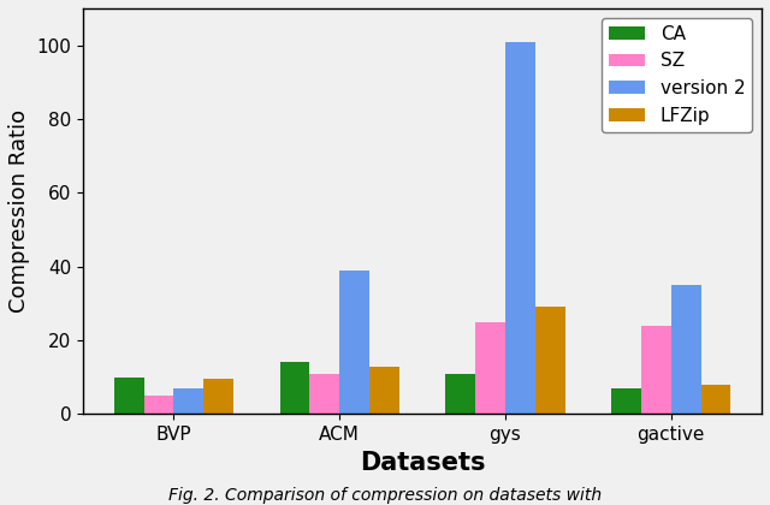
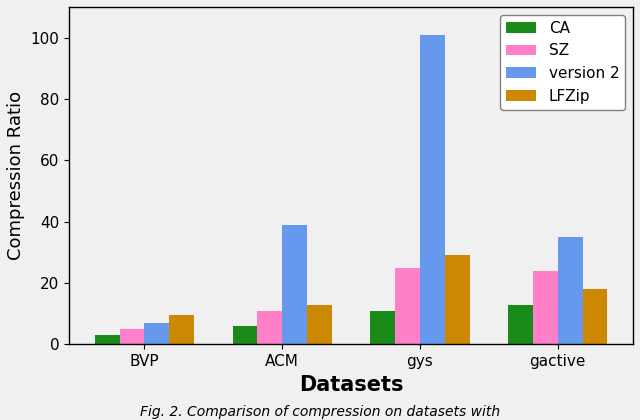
CA/BVP: 10 -> 3
CA/ACM: 14 -> 6
CA/gactive: 7 -> 13
LFZip/gactive: 8.0 -> 18.0
